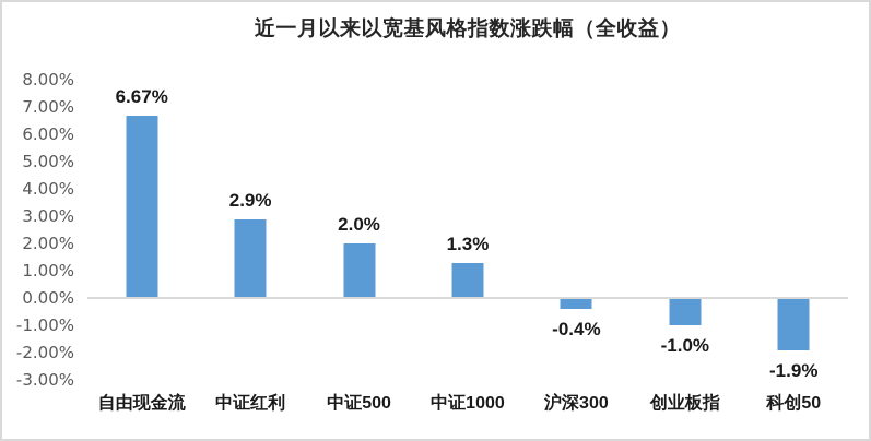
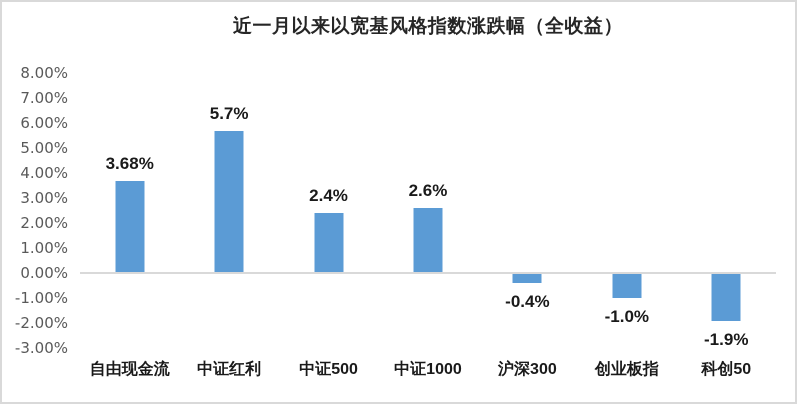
自由现金流: 6.67% -> 3.68%
中证红利: 2.9% -> 5.7%
中证500: 2.0% -> 2.4%
中证1000: 1.3% -> 2.6%
